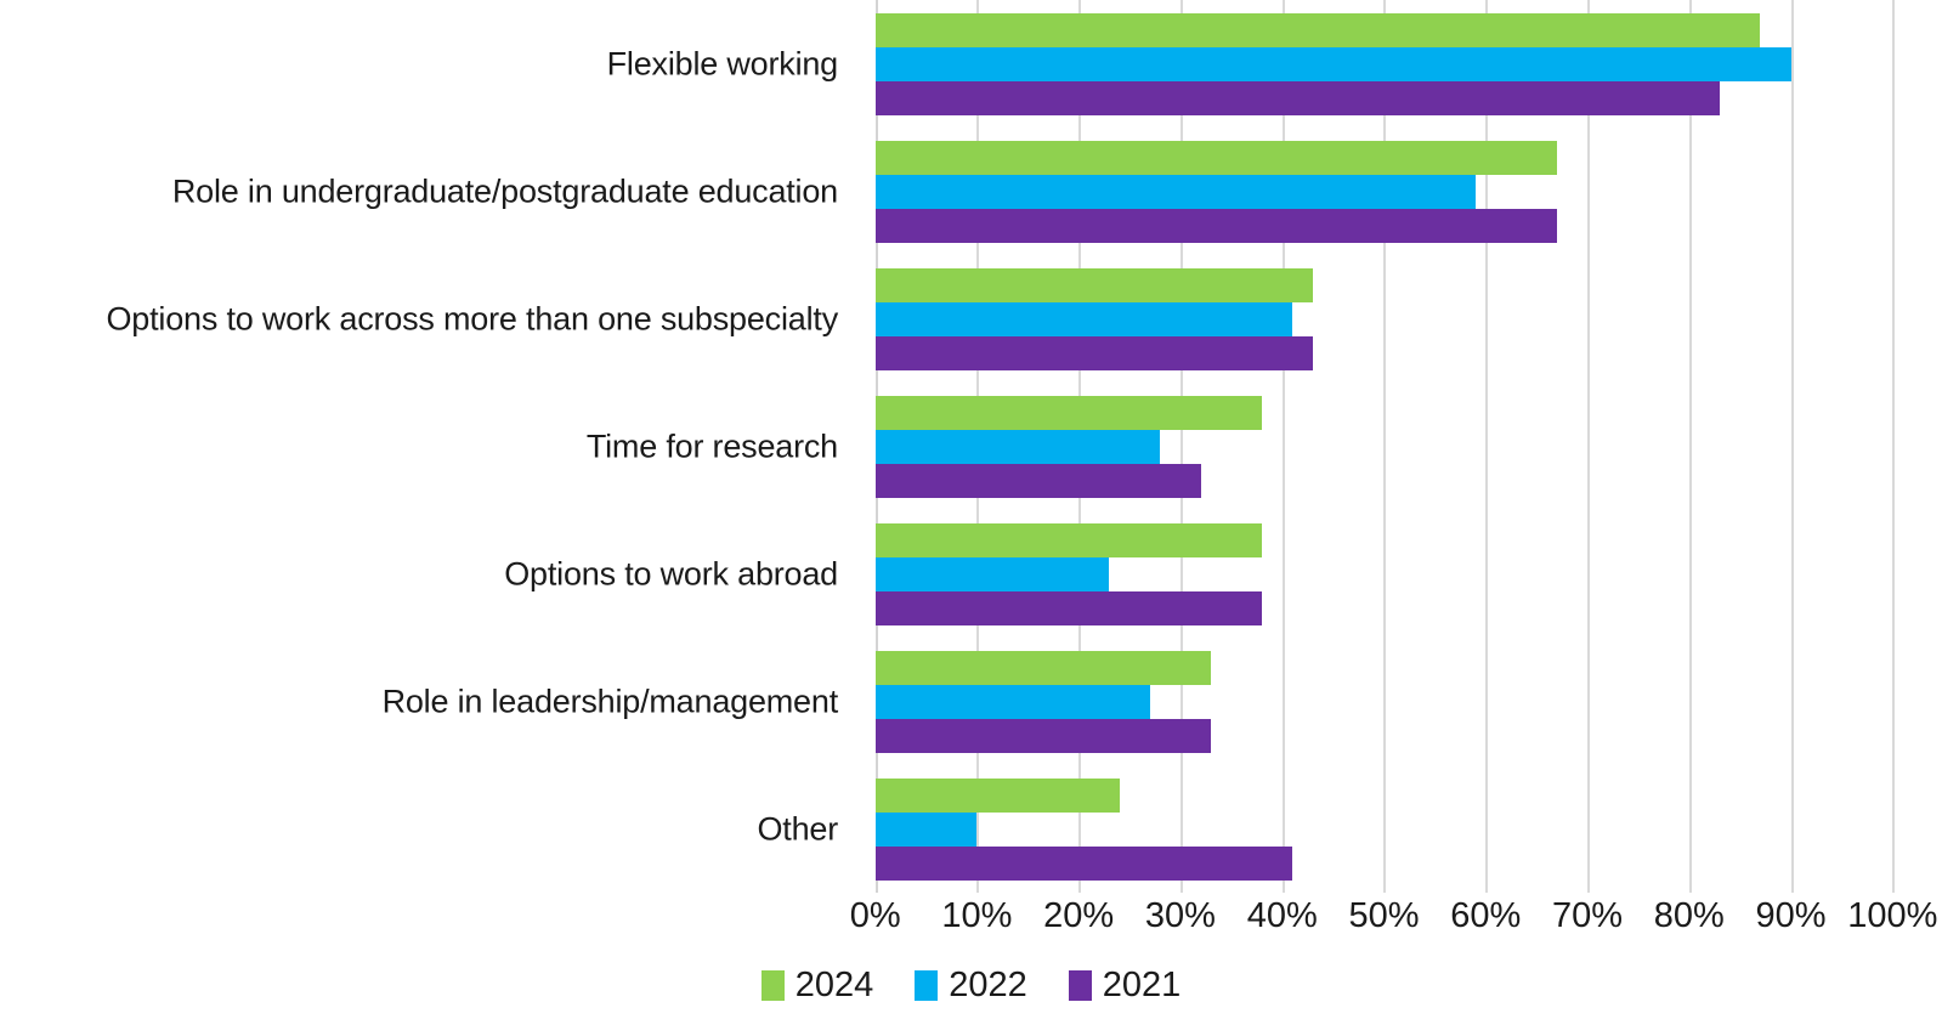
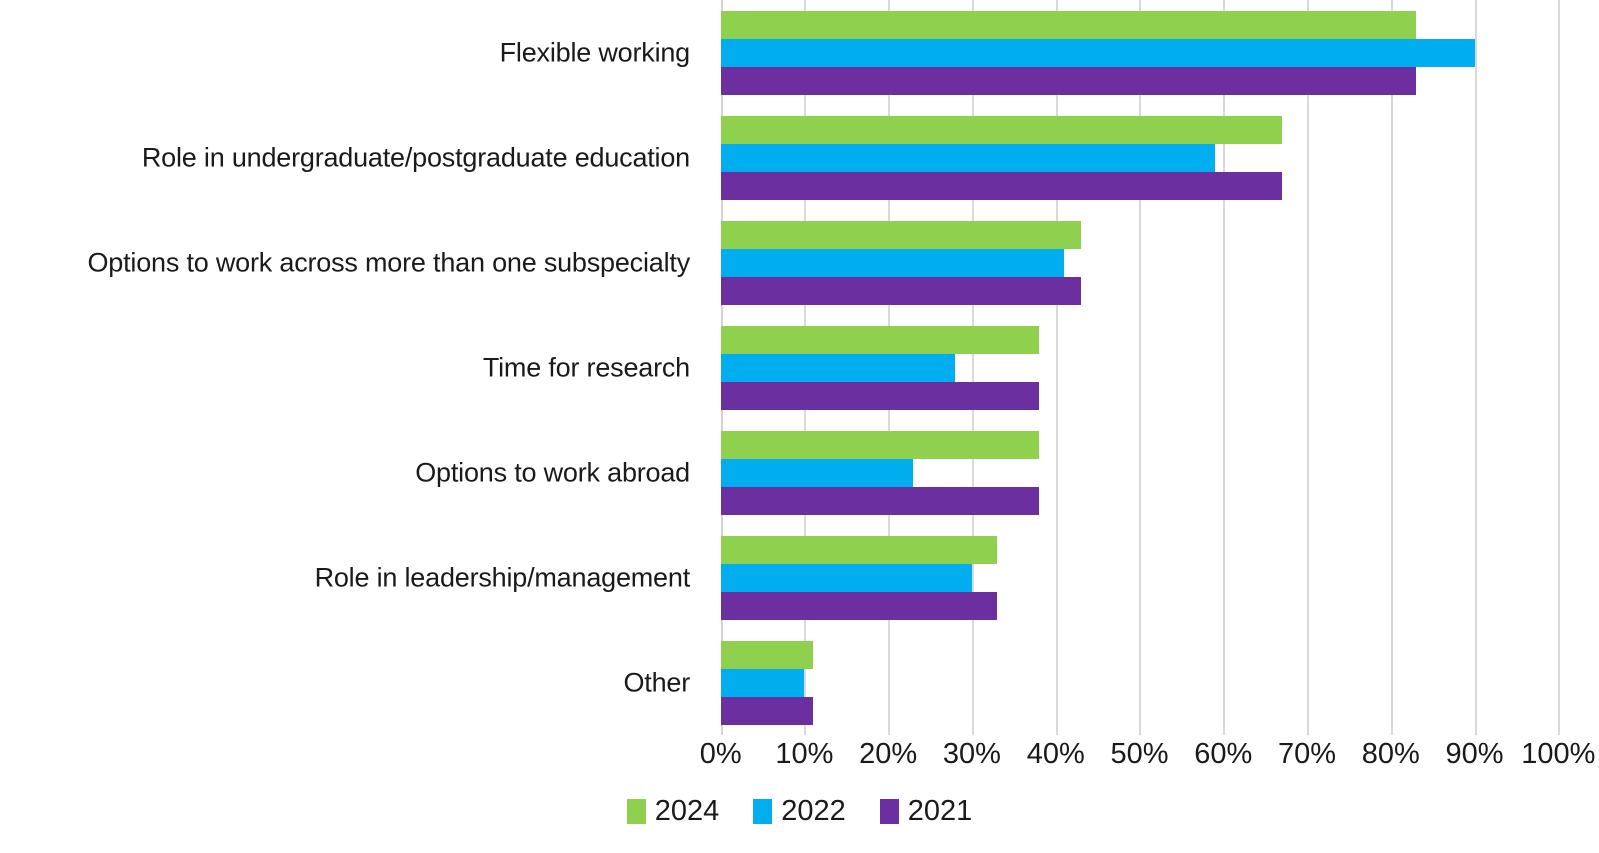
2024/Other: 24% -> 11%
2021/Other: 41% -> 11%
2022/Role in leadership/management: 27% -> 30%
2021/Time for research: 32% -> 38%
2024/Flexible working: 87% -> 83%
